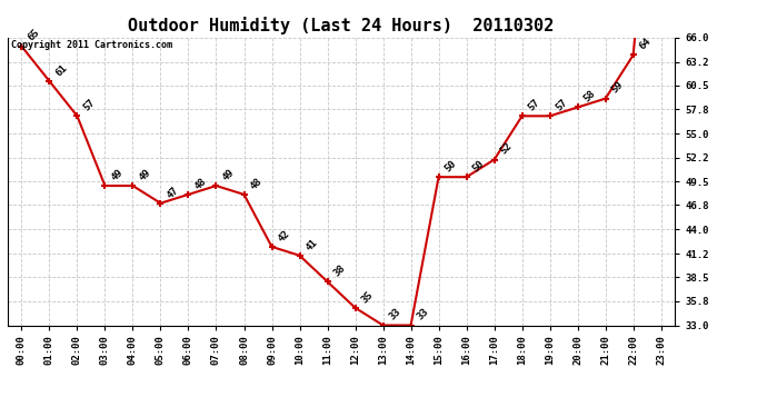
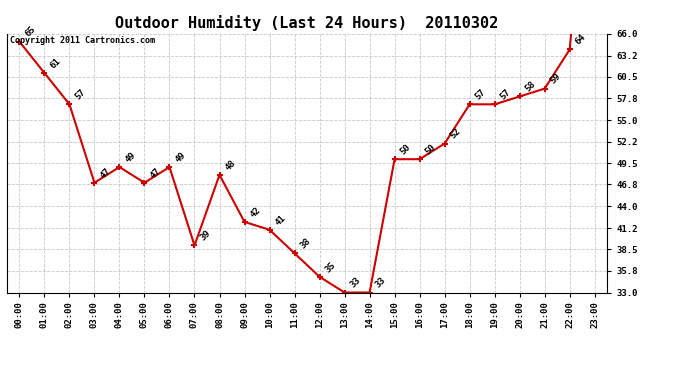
03:00: 49 -> 47
06:00: 48 -> 49
07:00: 49 -> 39
